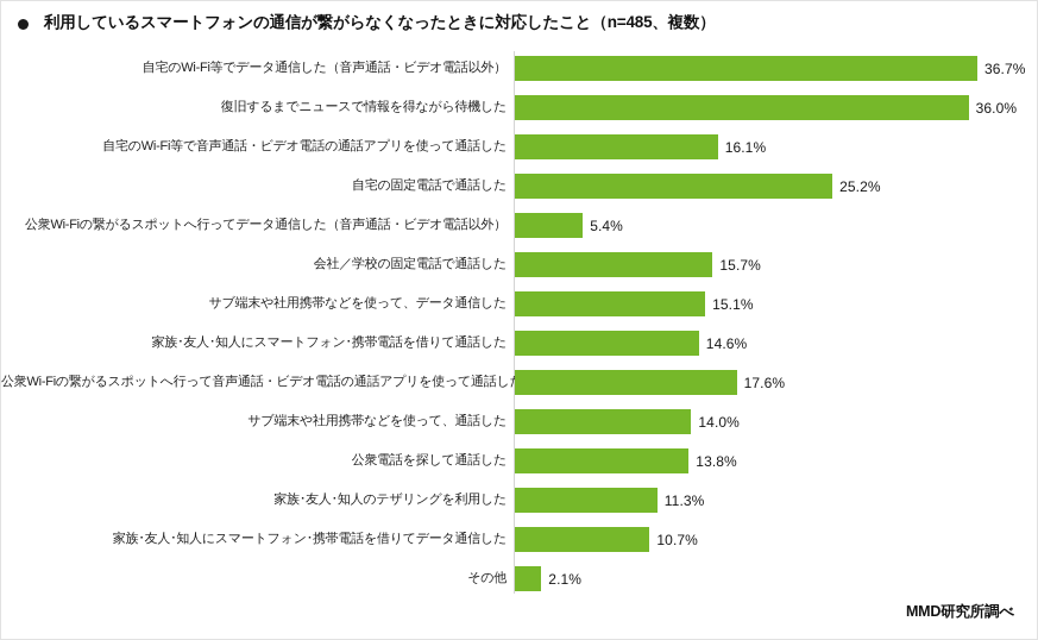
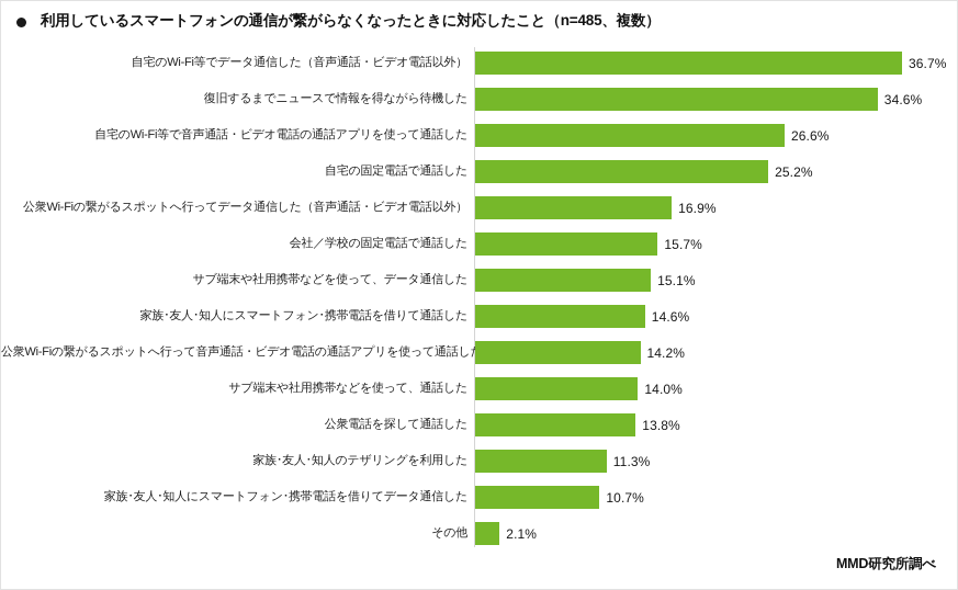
復旧するまでニュースで情報を得ながら待機した: 36.0% -> 34.6%
自宅のWi-Fi等で音声通話・ビデオ電話の通話アプリを使って通話した: 16.1% -> 26.6%
公衆Wi-Fiの繋がるスポットへ行ってデータ通信した（音声通話・ビデオ電話以外）: 5.4% -> 16.9%
公衆Wi-Fiの繋がるスポットへ行って音声通話・ビデオ電話の通話アプリを使って通話した: 17.6% -> 14.2%
